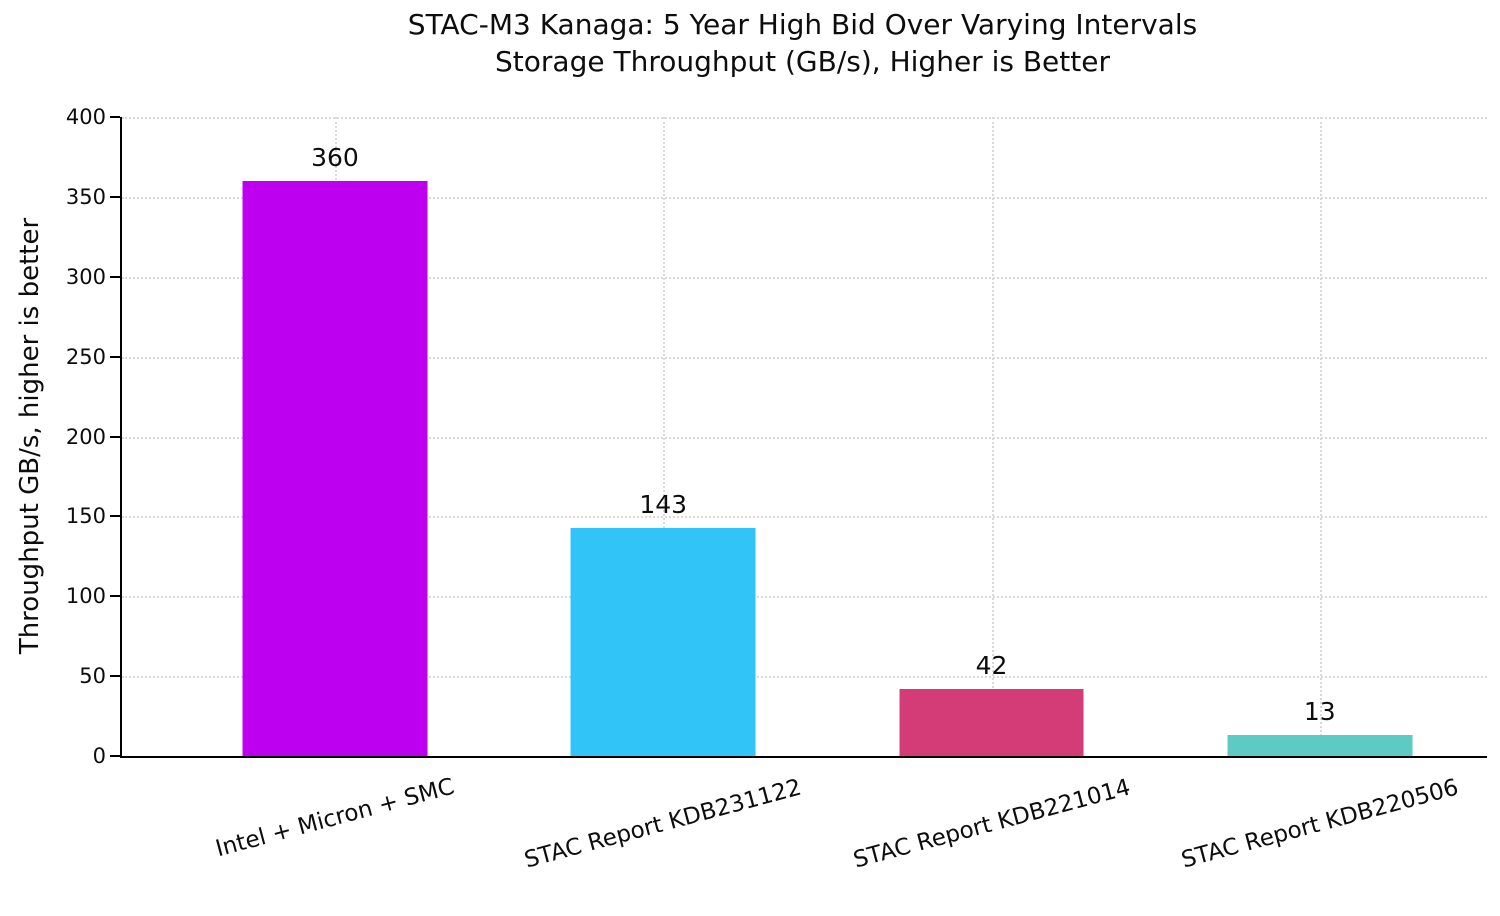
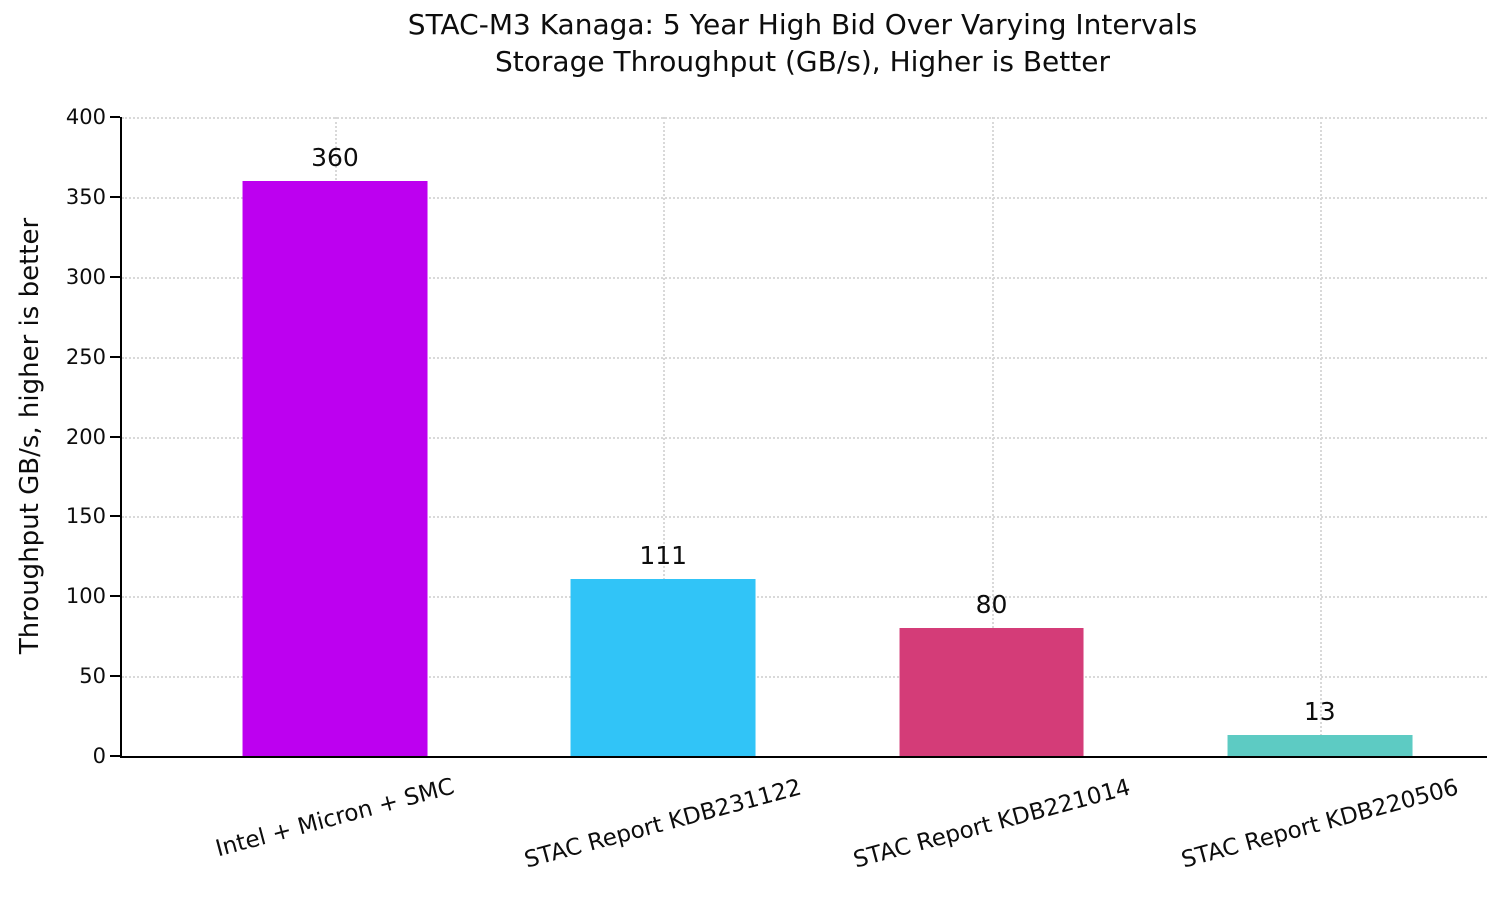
STAC Report KDB231122: 143 -> 111
STAC Report KDB221014: 42 -> 80
